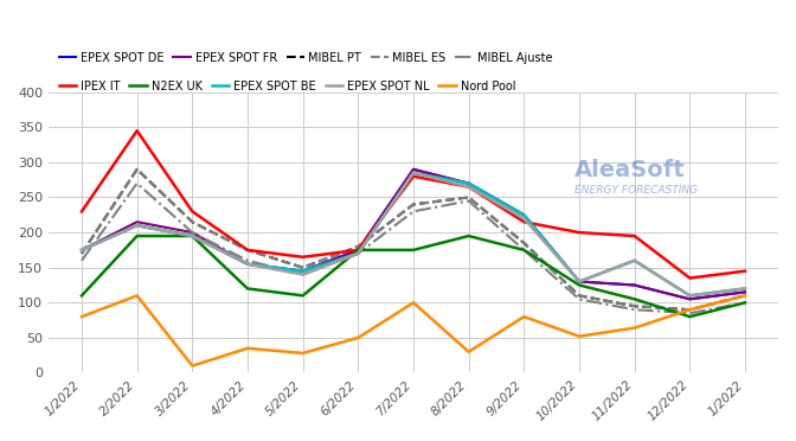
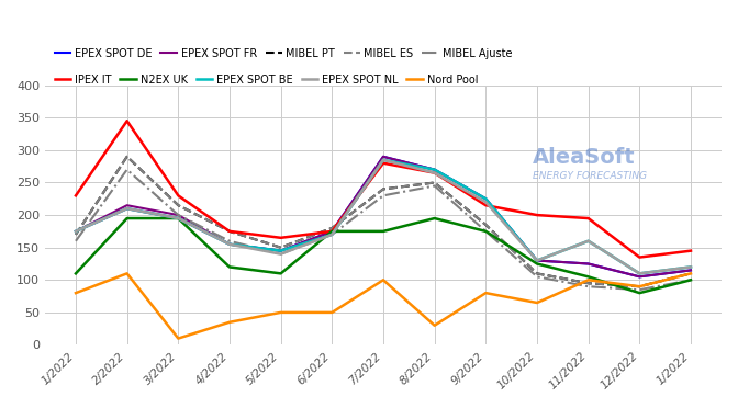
Nord Pool/5/2022: 28 -> 50
Nord Pool/10/2022: 52 -> 65
Nord Pool/11/2022: 64 -> 100
